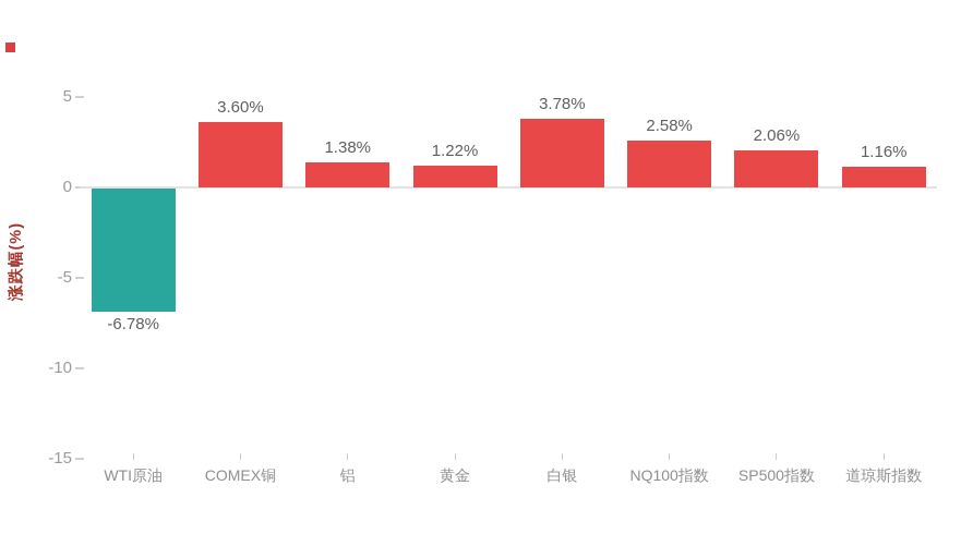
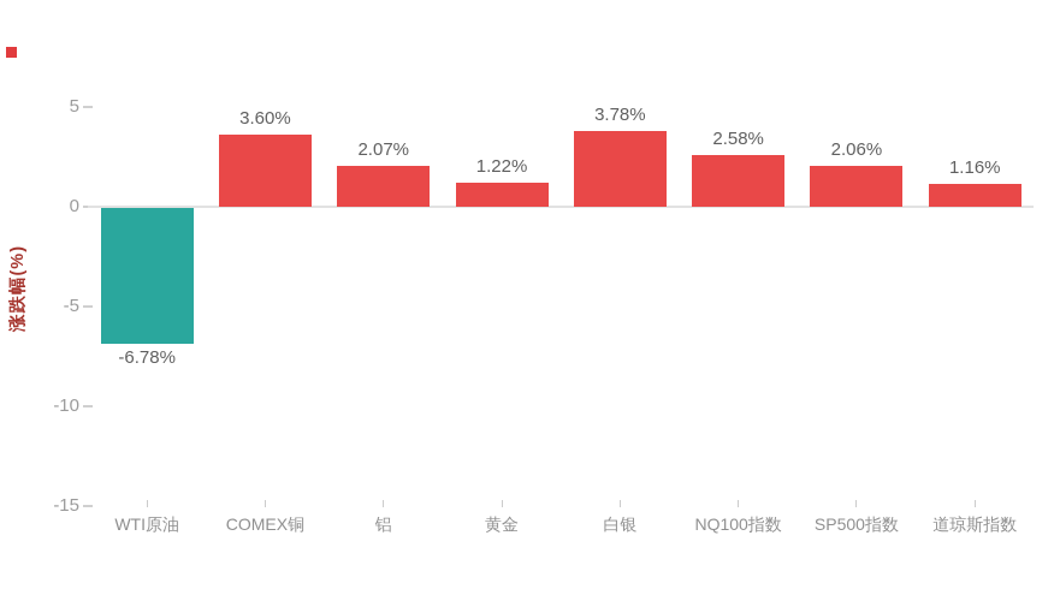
铝: 1.38% -> 2.07%
